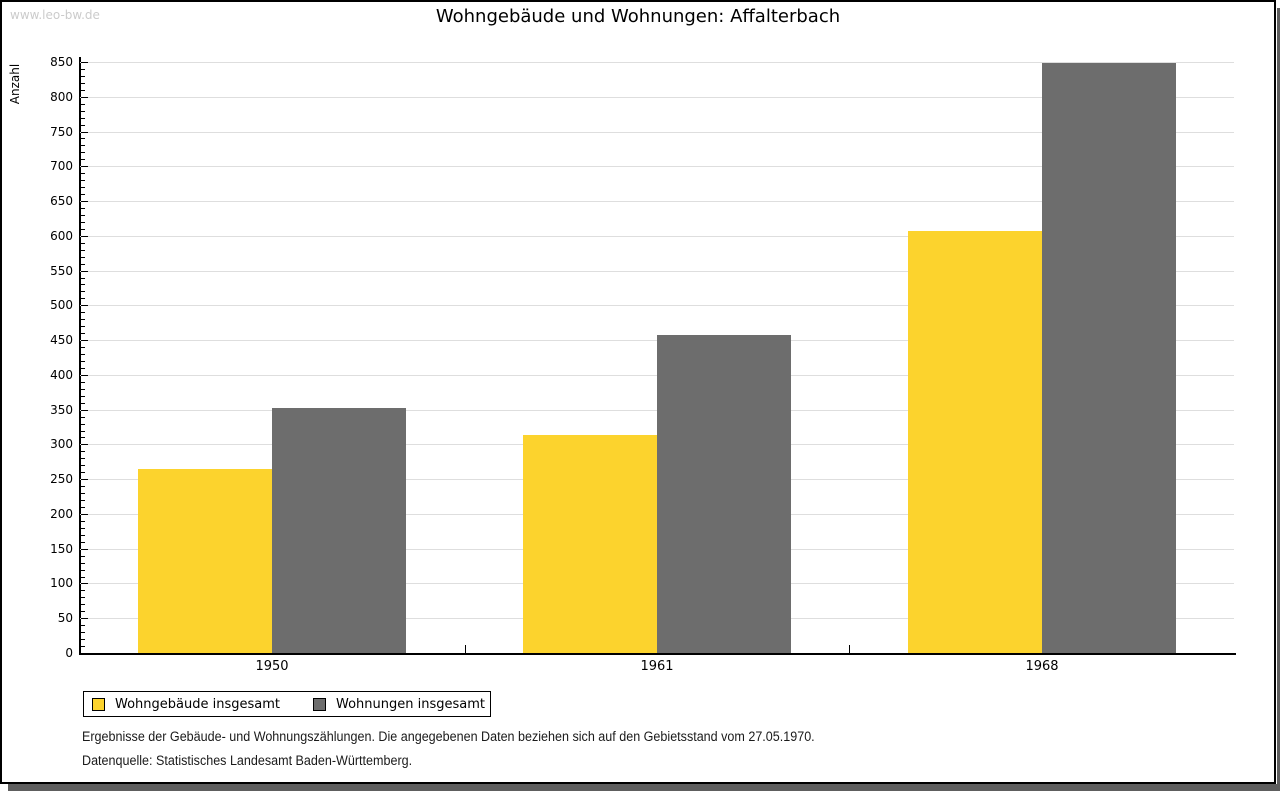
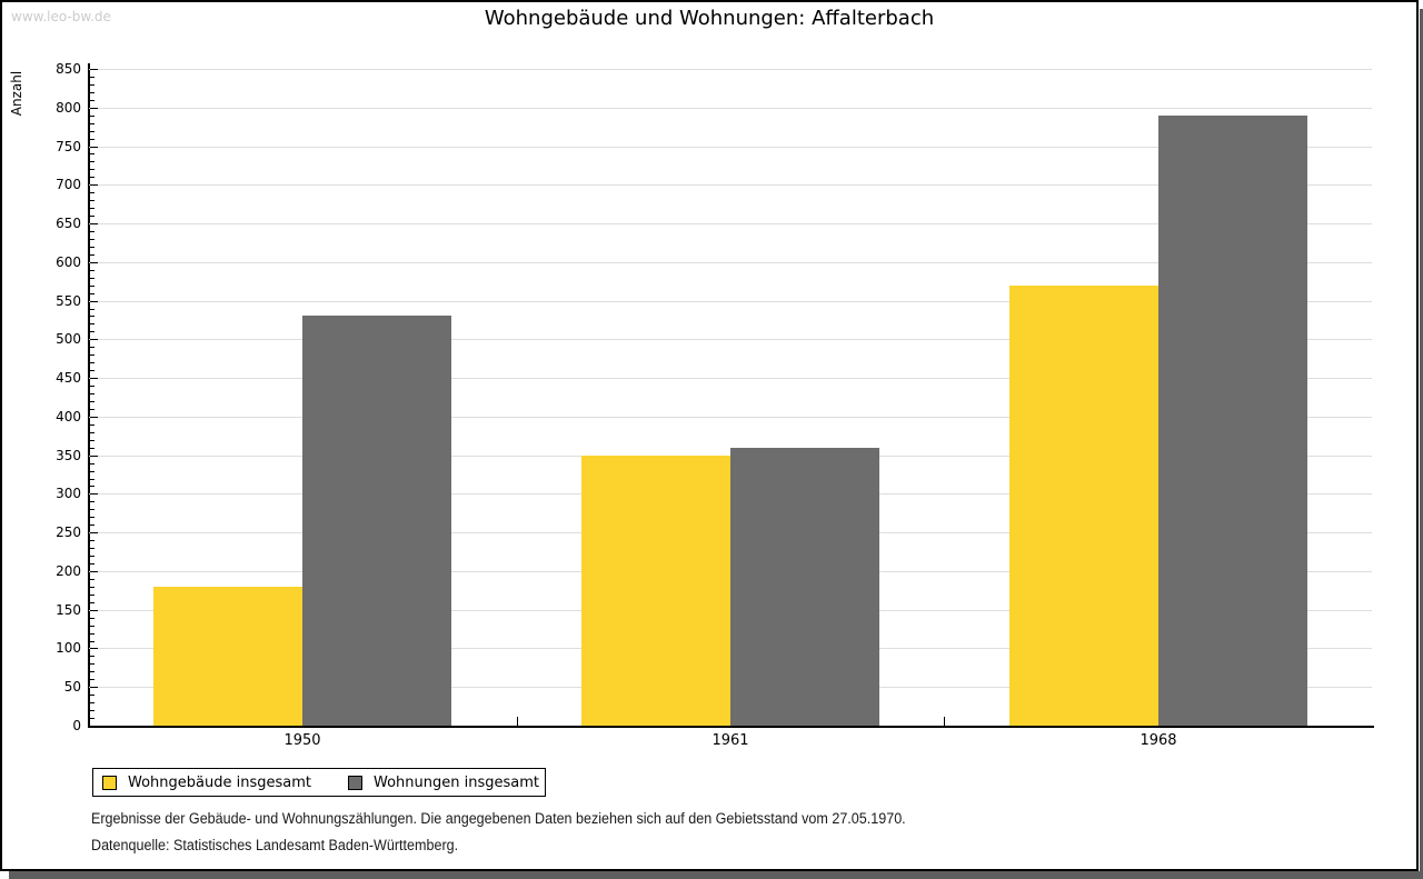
Wohngebäude insgesamt/1950: 260 -> 180
Wohnungen insgesamt/1950: 350 -> 530
Wohngebäude insgesamt/1961: 310 -> 350
Wohnungen insgesamt/1961: 460 -> 360
Wohngebäude insgesamt/1968: 610 -> 570
Wohnungen insgesamt/1968: 850 -> 790
